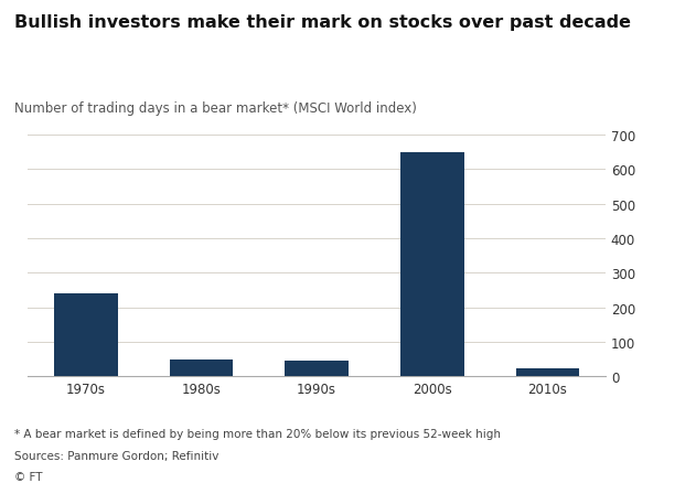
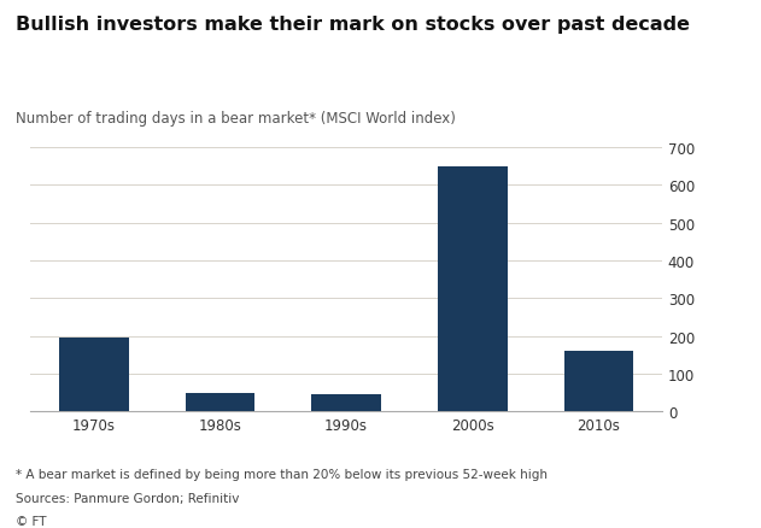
1970s: 240 -> 195
2010s: 25 -> 160
